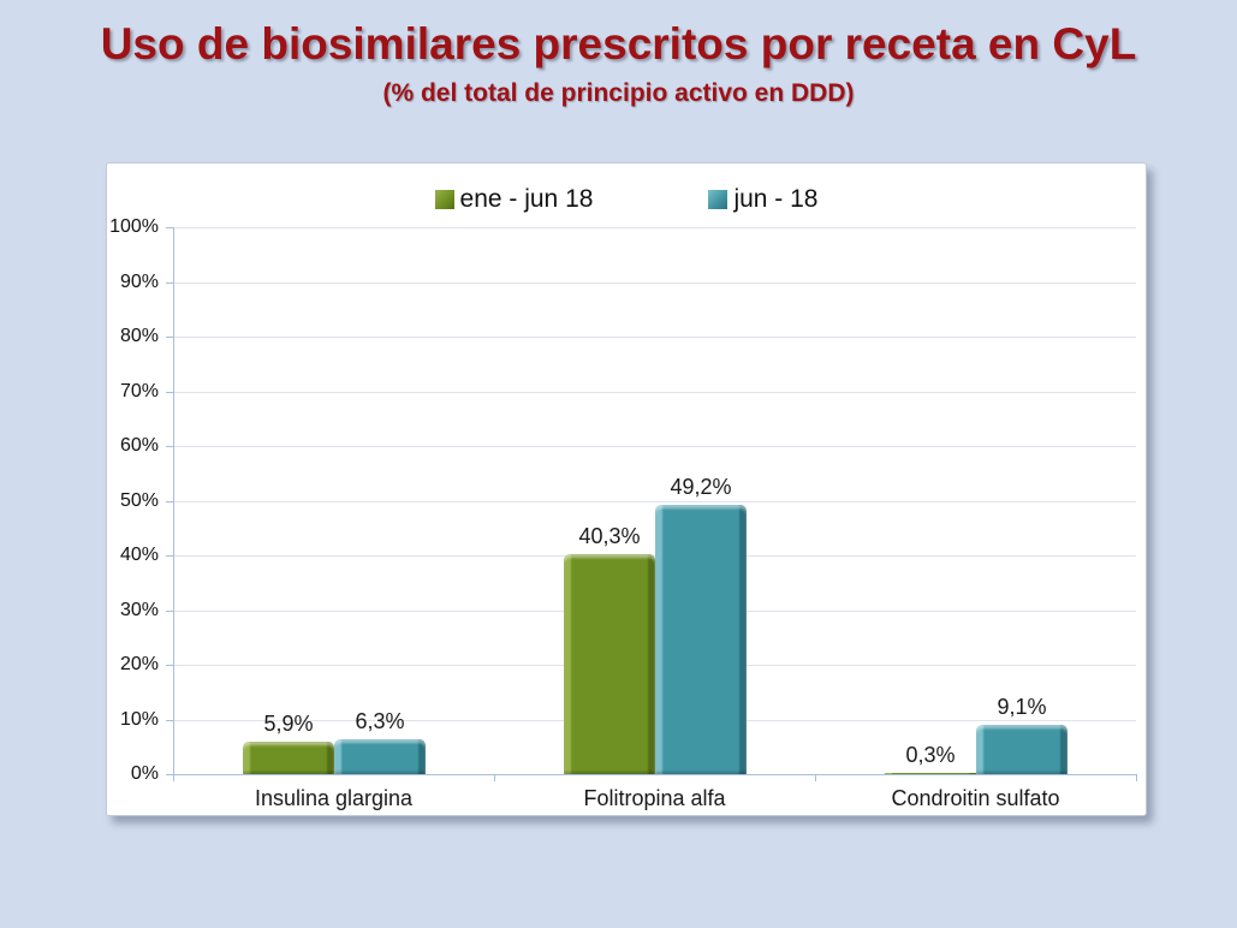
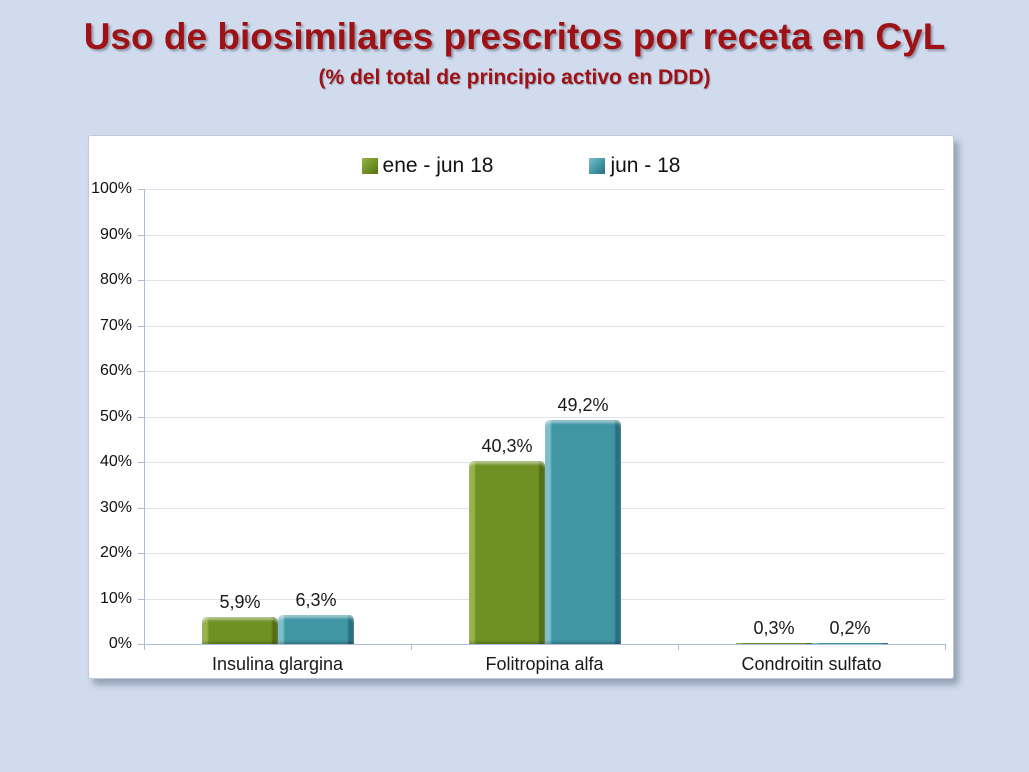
jun - 18/Condroitin sulfato: 9,1% -> 0,2%
